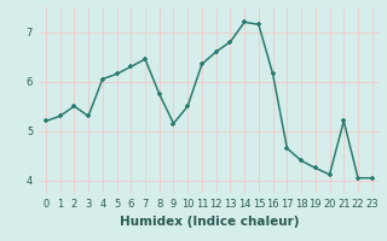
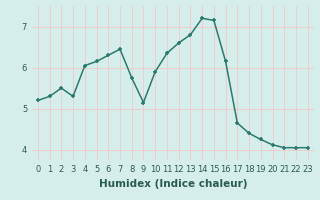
10: 5.50 -> 5.90
21: 5.20 -> 4.05
